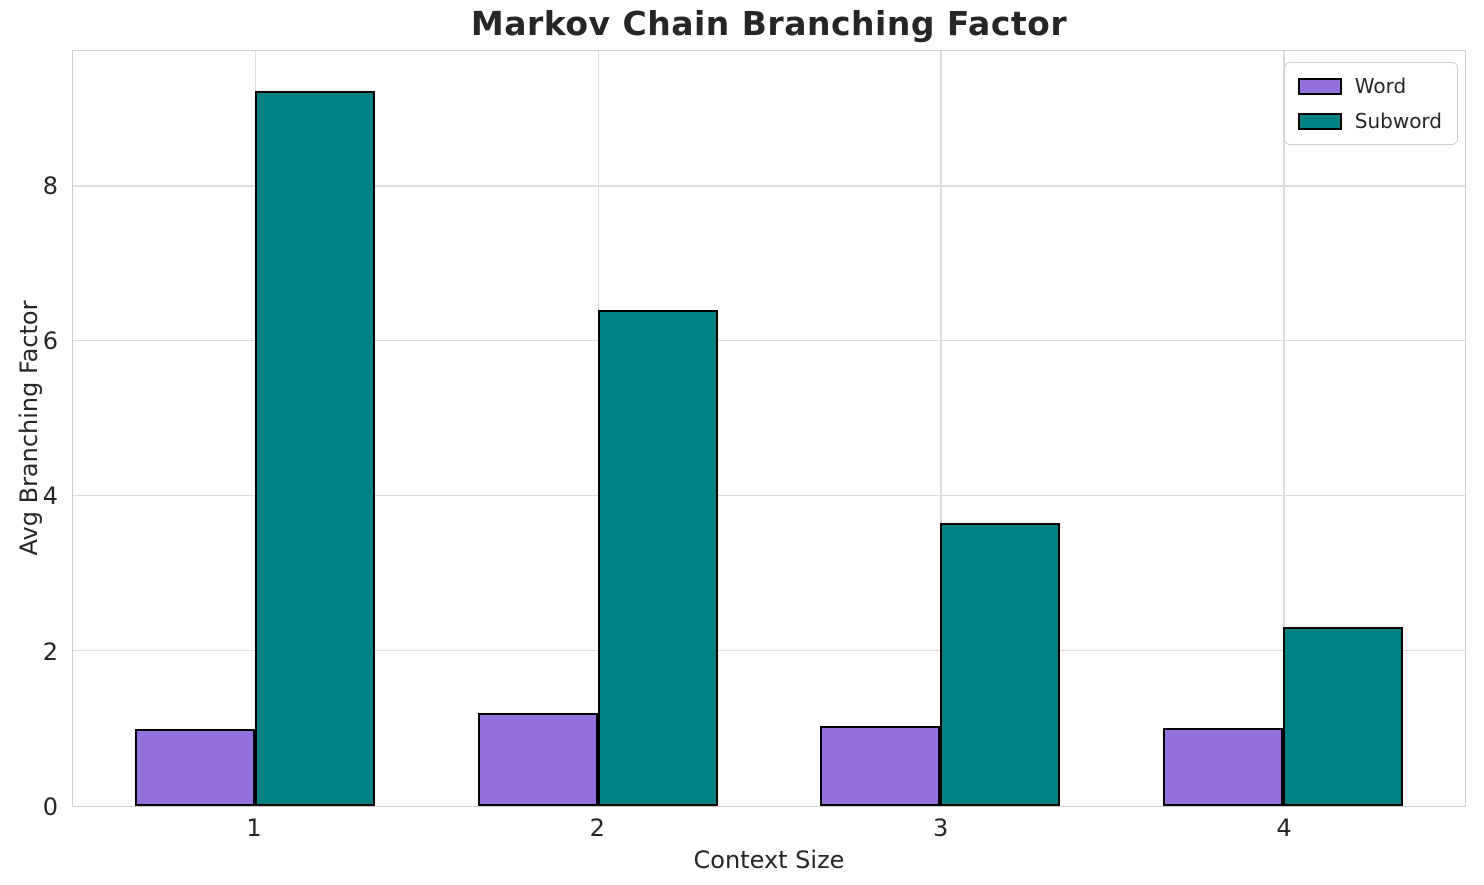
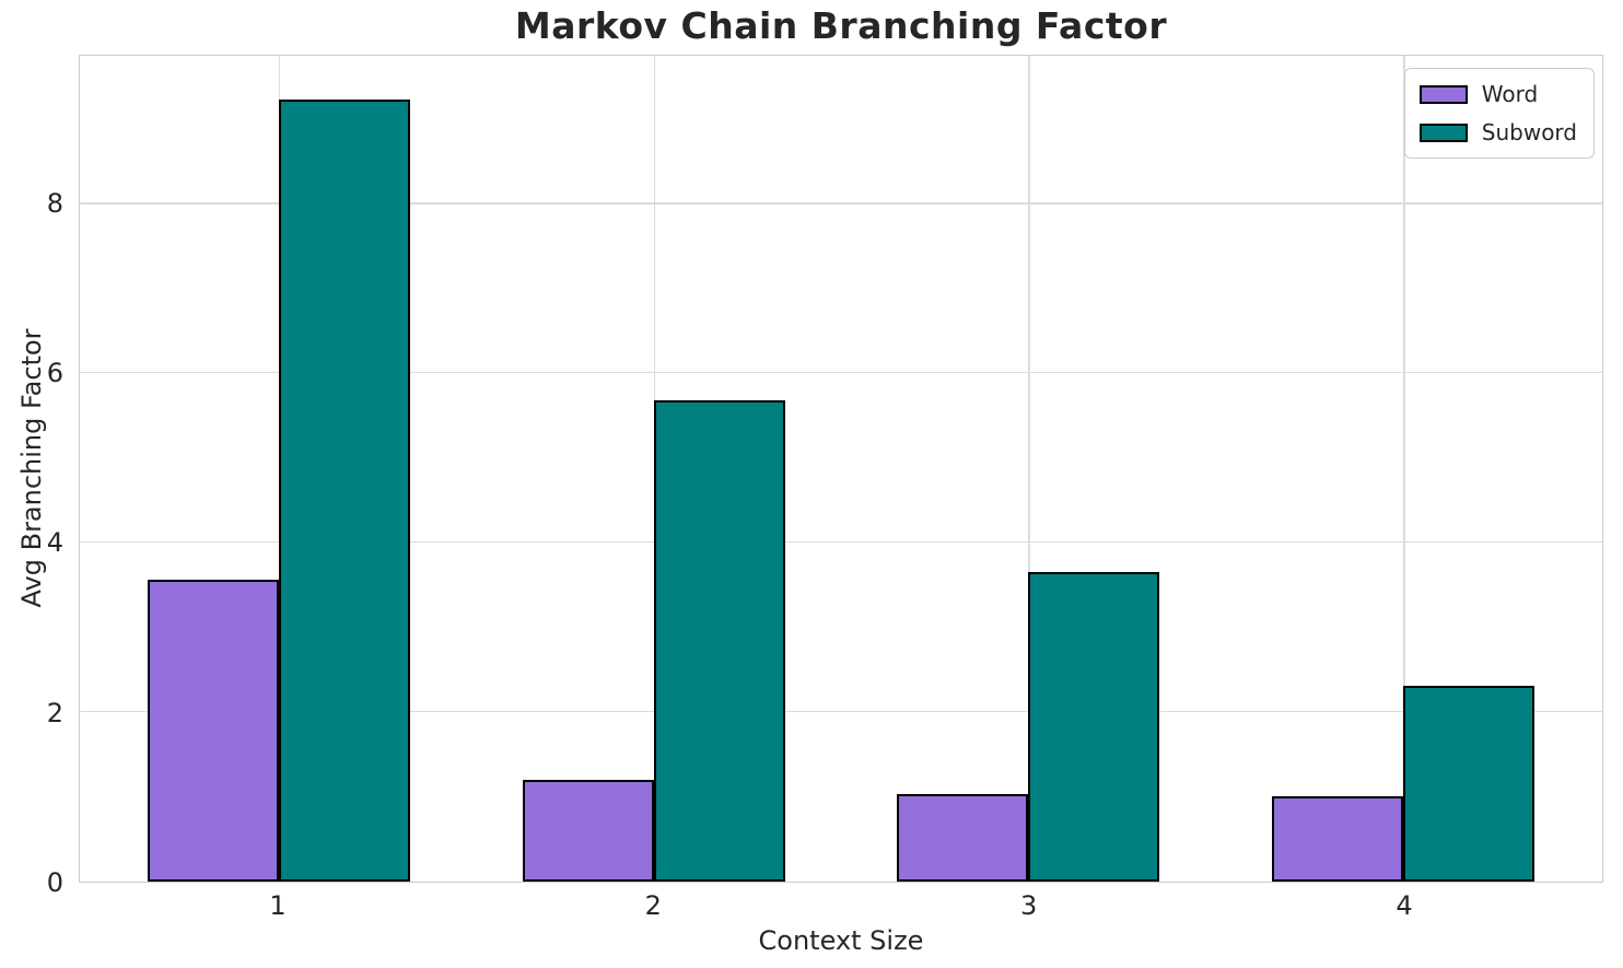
Word/1: 1.0 -> 3.6
Subword/2: 6.4 -> 5.7
